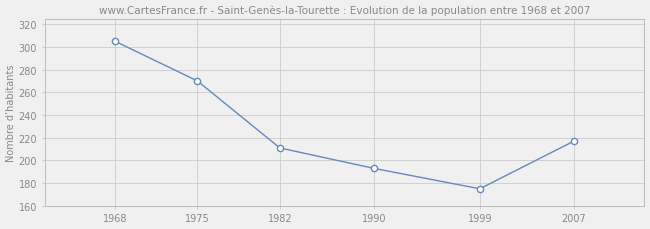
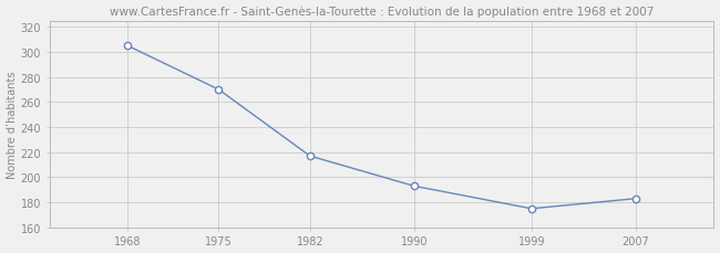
1982: 211 -> 217
2007: 217 -> 183
